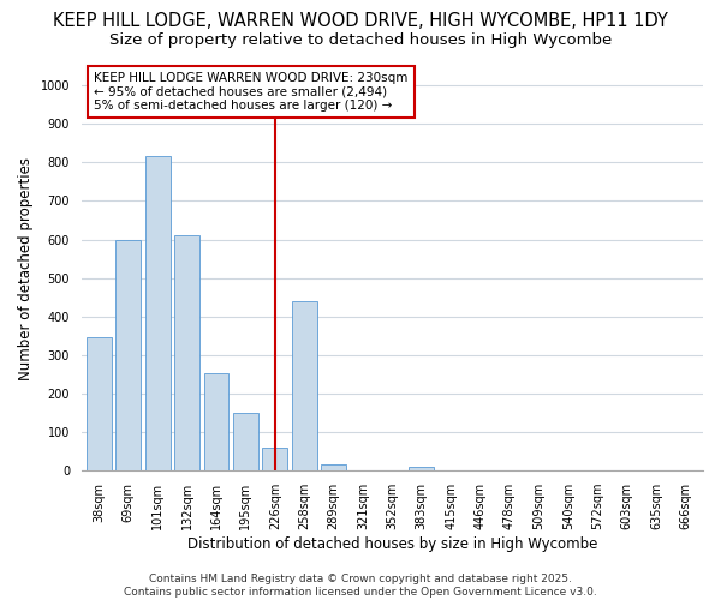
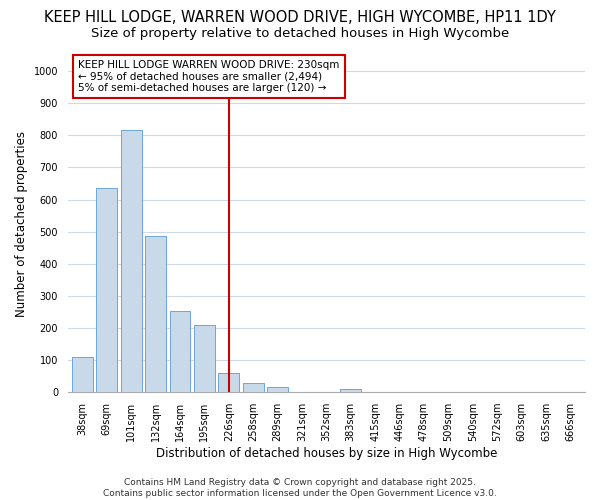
38sqm: 345 -> 110
69sqm: 600 -> 635
132sqm: 610 -> 487
195sqm: 150 -> 210
258sqm: 440 -> 28
